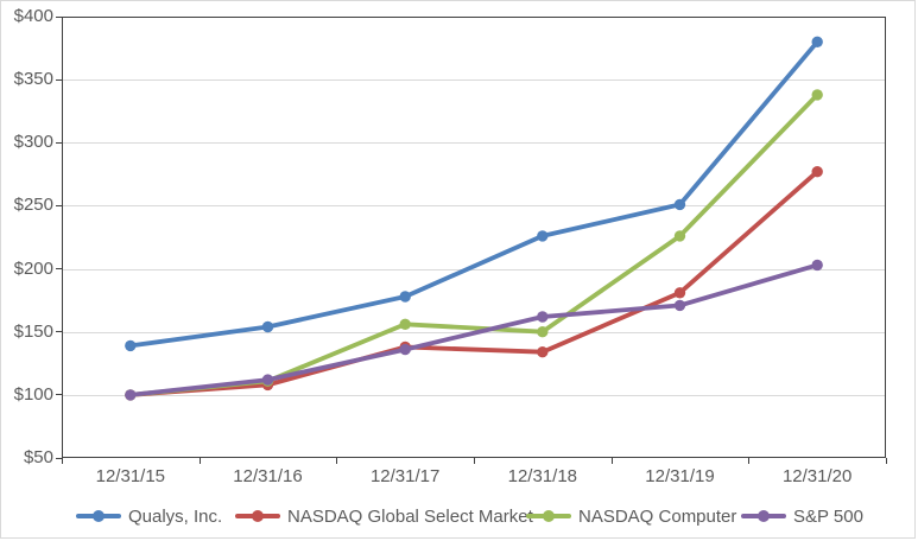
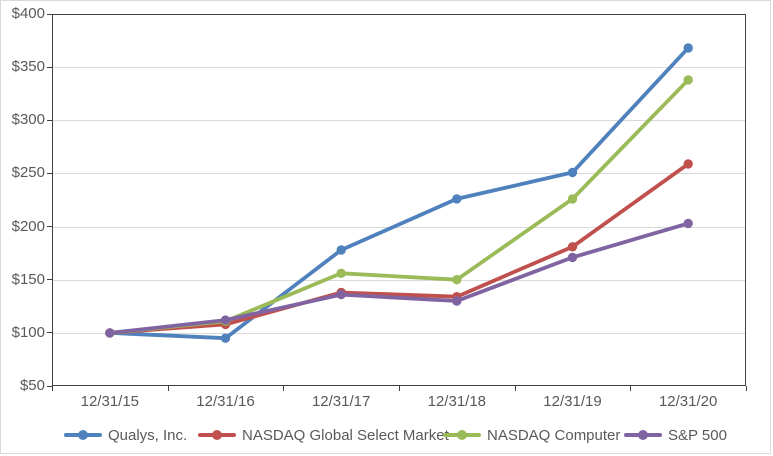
Qualys, Inc./12/31/15: $139 -> $100
Qualys, Inc./12/31/16: $154 -> $95
S&P 500/12/31/18: $162 -> $130
Qualys, Inc./12/31/20: $380 -> $368
NASDAQ Global Select Market/12/31/20: $277 -> $259
